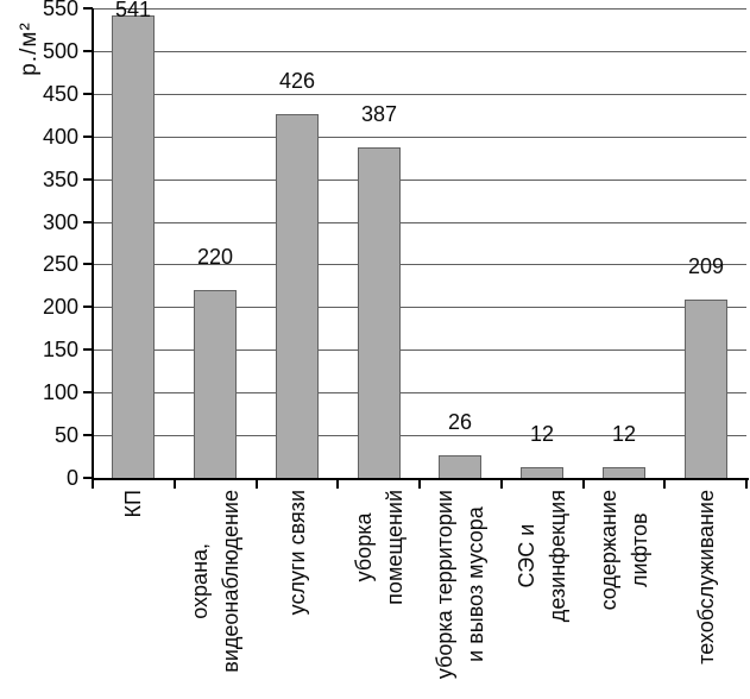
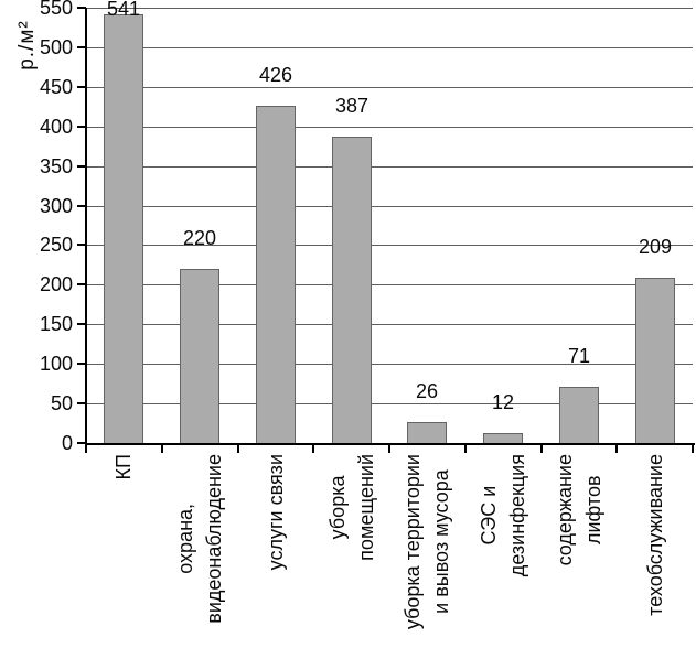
содержание лифтов: 12 -> 71
